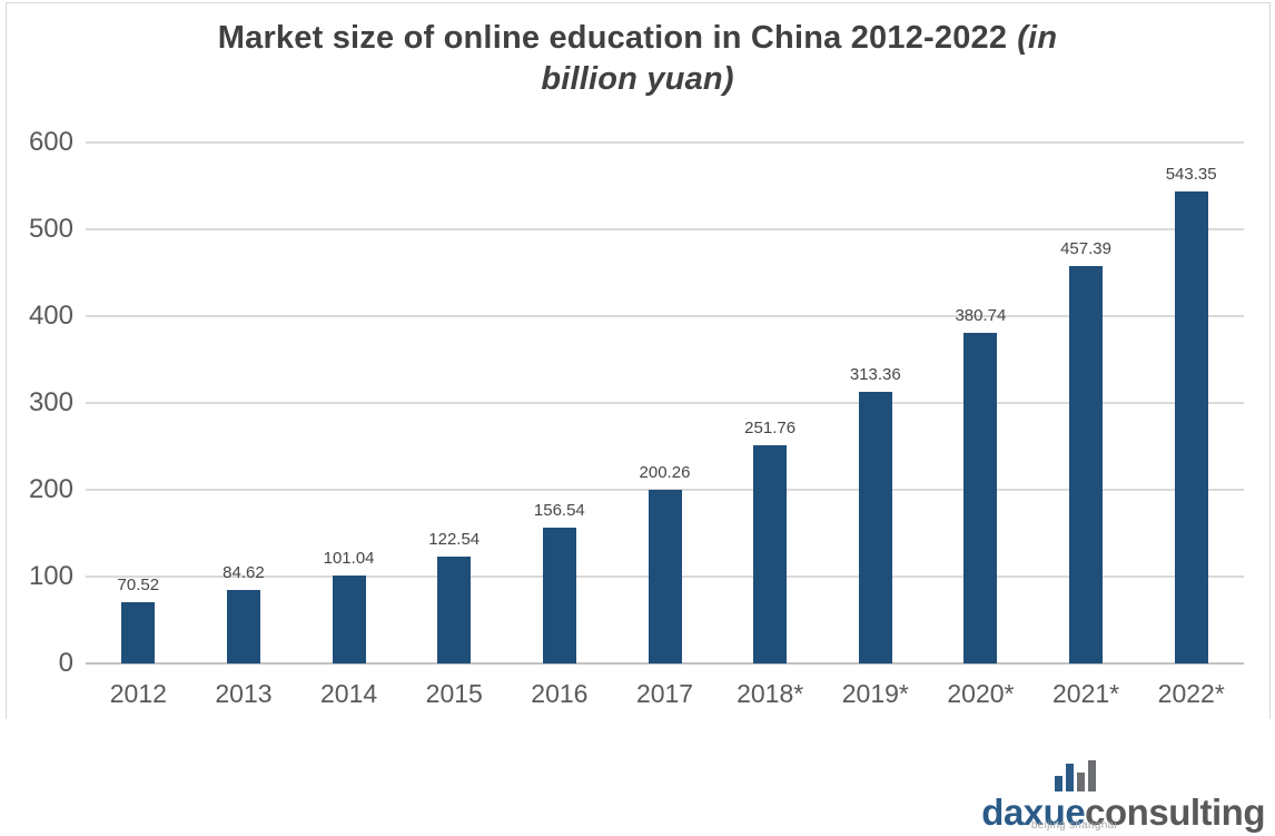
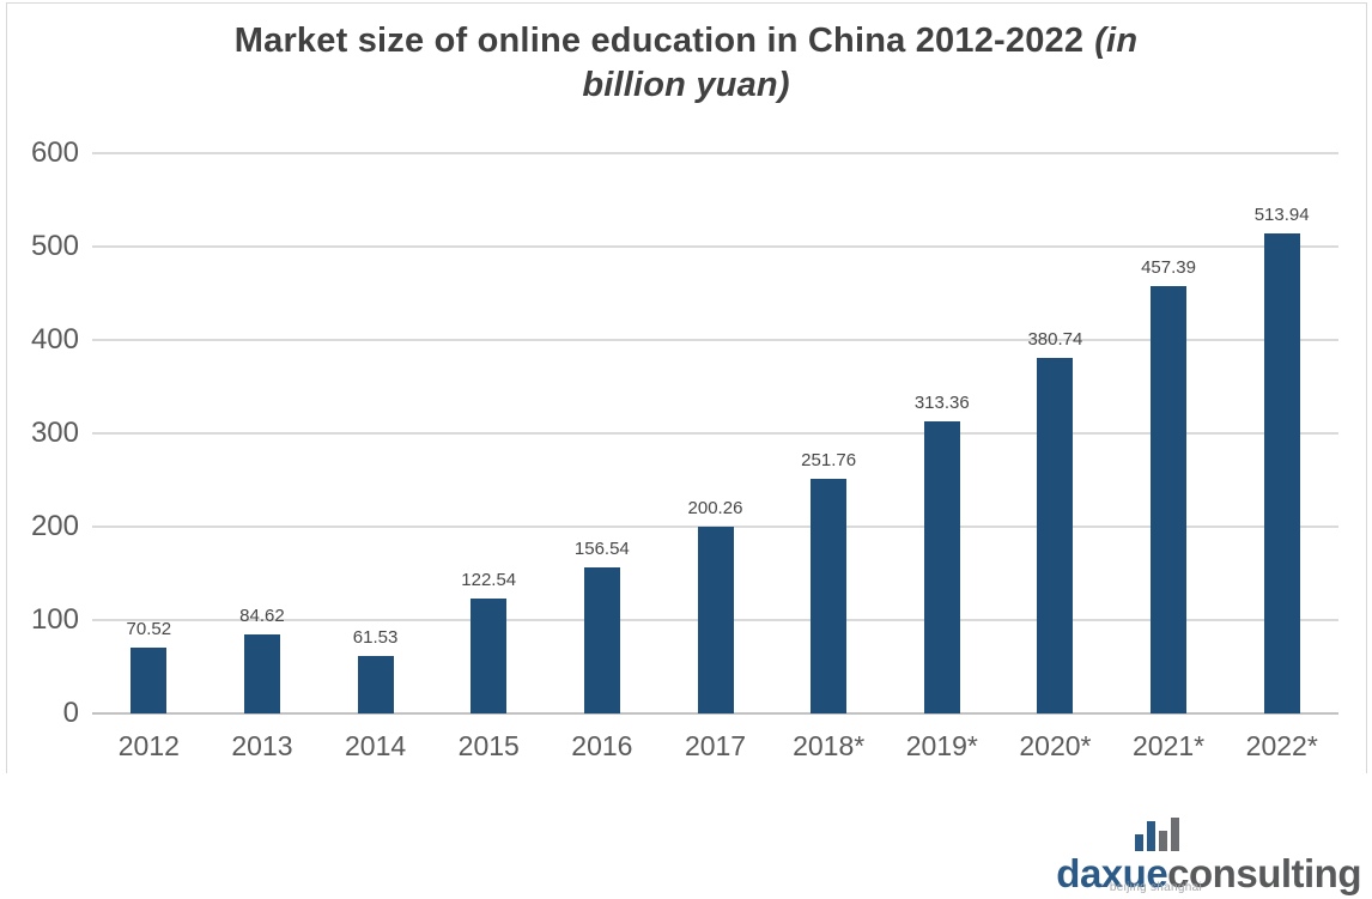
2014: 101.04 -> 61.53
2022*: 543.35 -> 513.94
